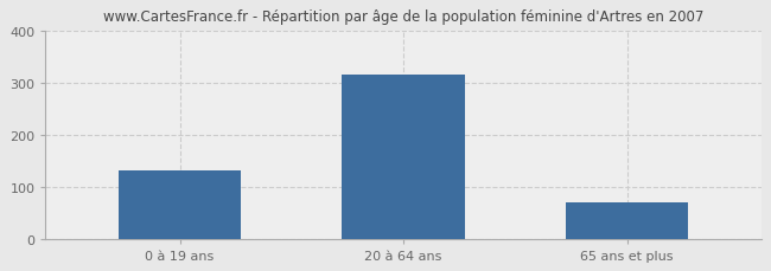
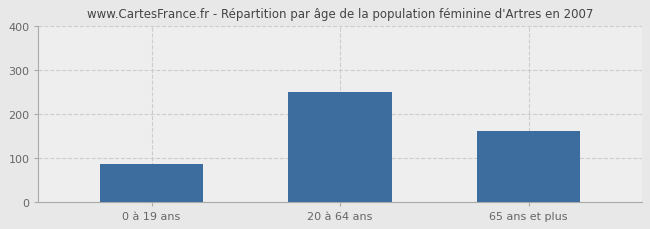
0 à 19 ans: 130 -> 85
20 à 64 ans: 316 -> 250
65 ans et plus: 70 -> 160
